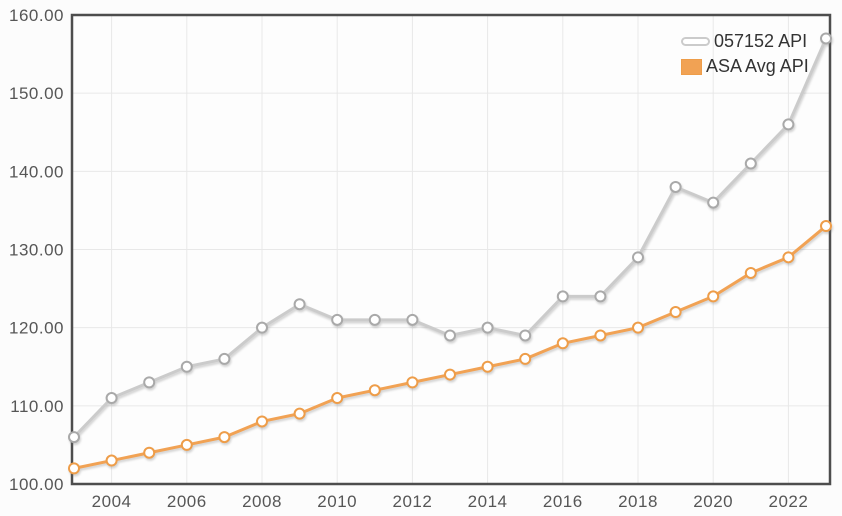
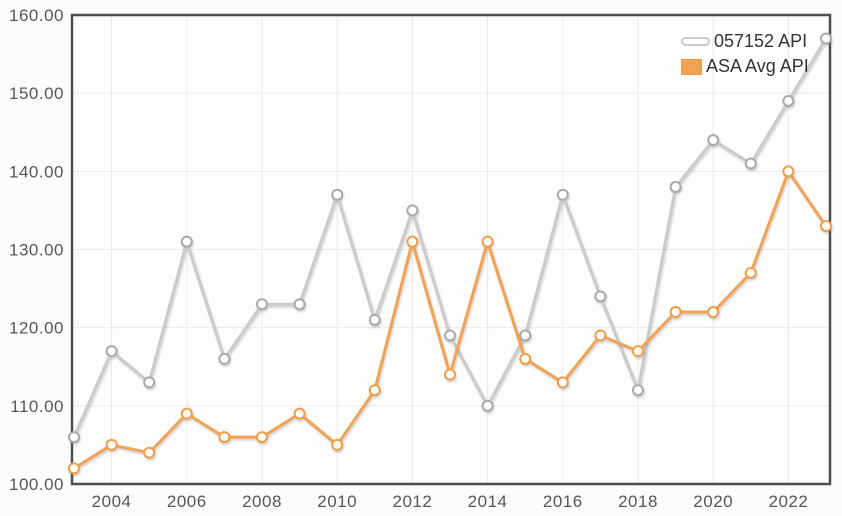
057152 API/2004: 111 -> 117
ASA Avg API/2004: 103 -> 105
057152 API/2006: 115 -> 131
ASA Avg API/2006: 105 -> 109
057152 API/2008: 120 -> 123
ASA Avg API/2008: 108 -> 106
057152 API/2010: 121 -> 137
ASA Avg API/2010: 111 -> 105
057152 API/2012: 121 -> 135
ASA Avg API/2012: 113 -> 131
057152 API/2014: 120 -> 110
ASA Avg API/2014: 115 -> 131
057152 API/2016: 124 -> 137
ASA Avg API/2016: 118 -> 113
057152 API/2018: 129 -> 112
ASA Avg API/2018: 120 -> 117
057152 API/2020: 136 -> 144
ASA Avg API/2020: 124 -> 122
057152 API/2022: 146 -> 149
ASA Avg API/2022: 129 -> 140
